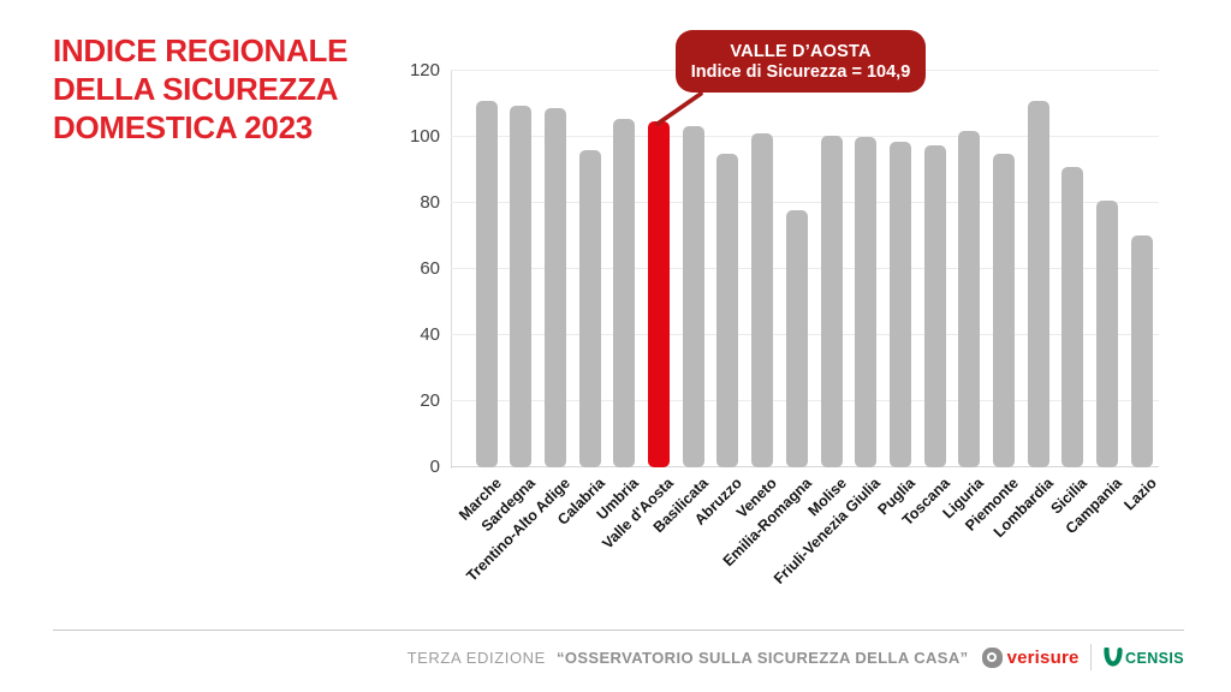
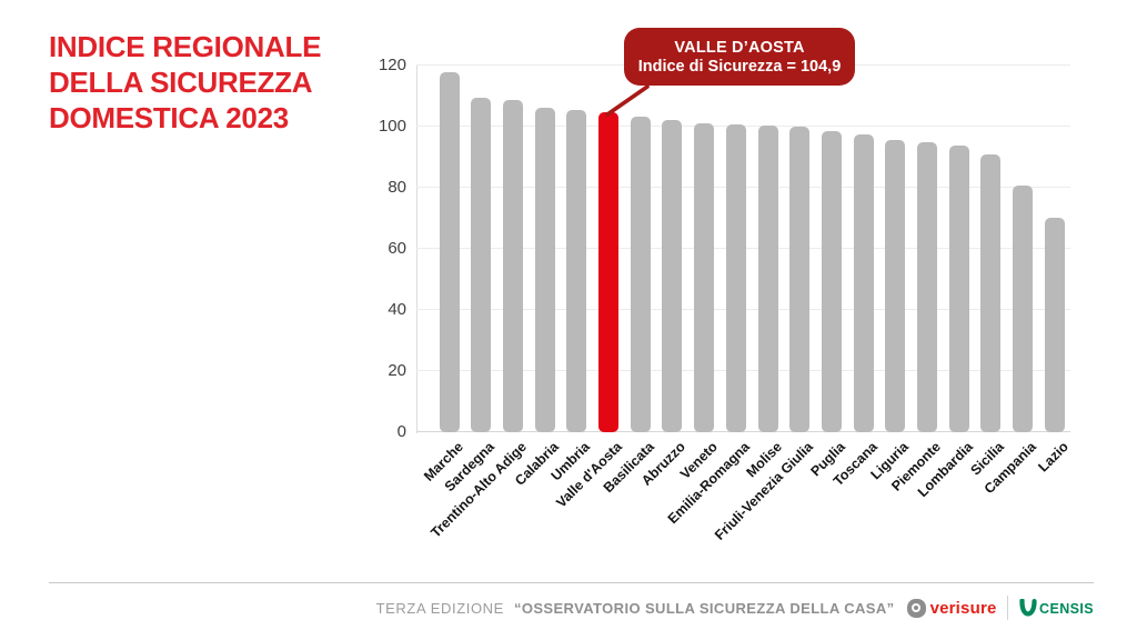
Marche: 111 -> 118
Calabria: 96 -> 106
Abruzzo: 95 -> 102
Emilia-Romagna: 78 -> 101
Liguria: 102 -> 96
Lombardia: 111 -> 94
